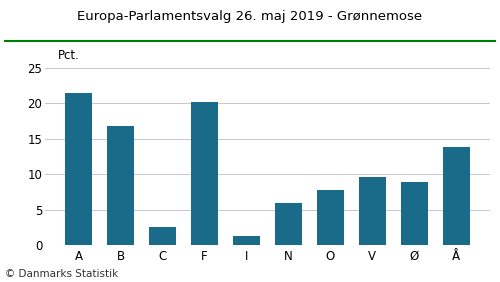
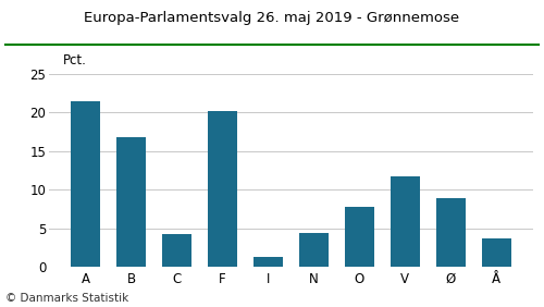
C: 2.6 -> 4.3
N: 6.0 -> 4.4
V: 9.6 -> 11.7
Å: 13.8 -> 3.7
